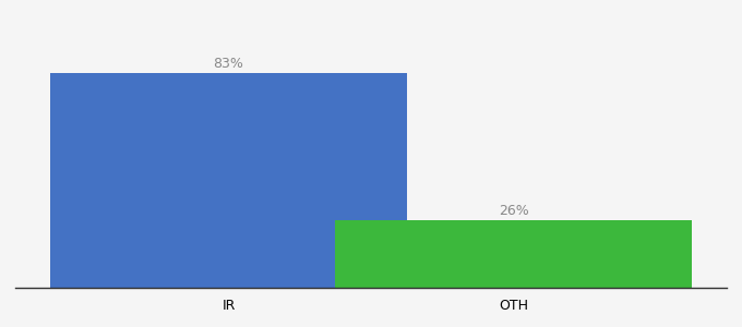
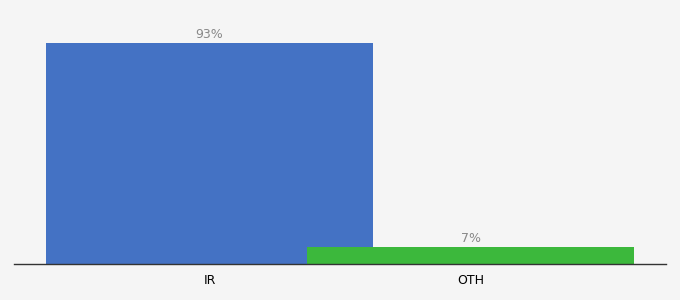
IR: 83% -> 93%
OTH: 26% -> 7%
